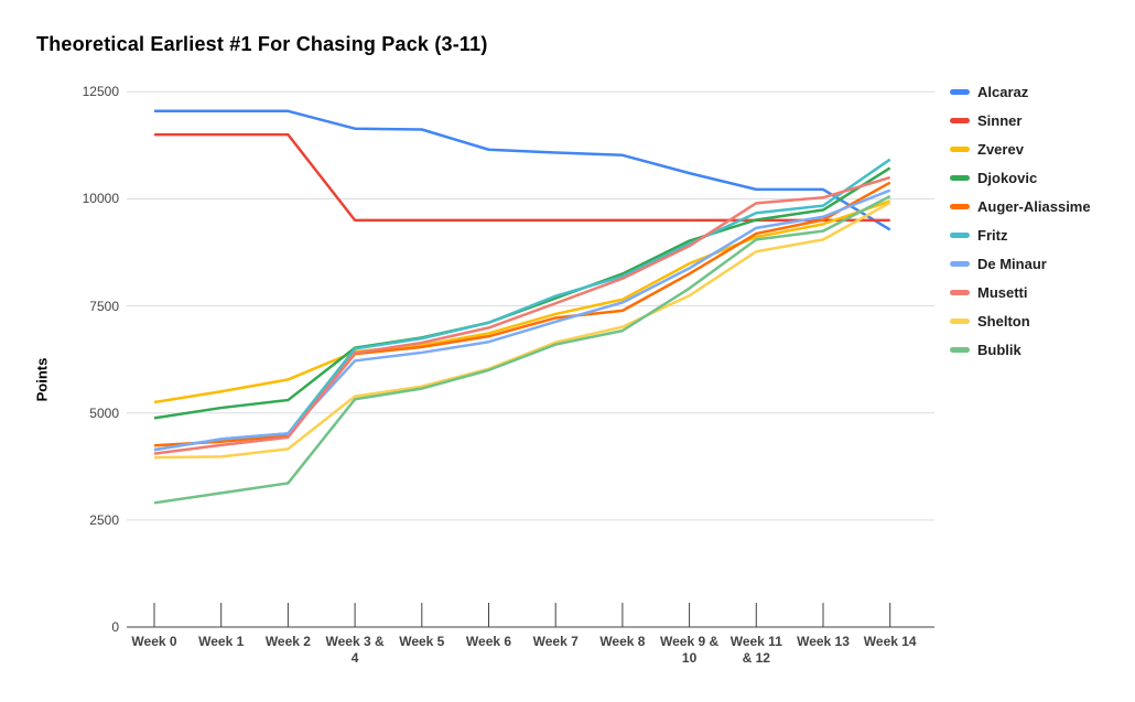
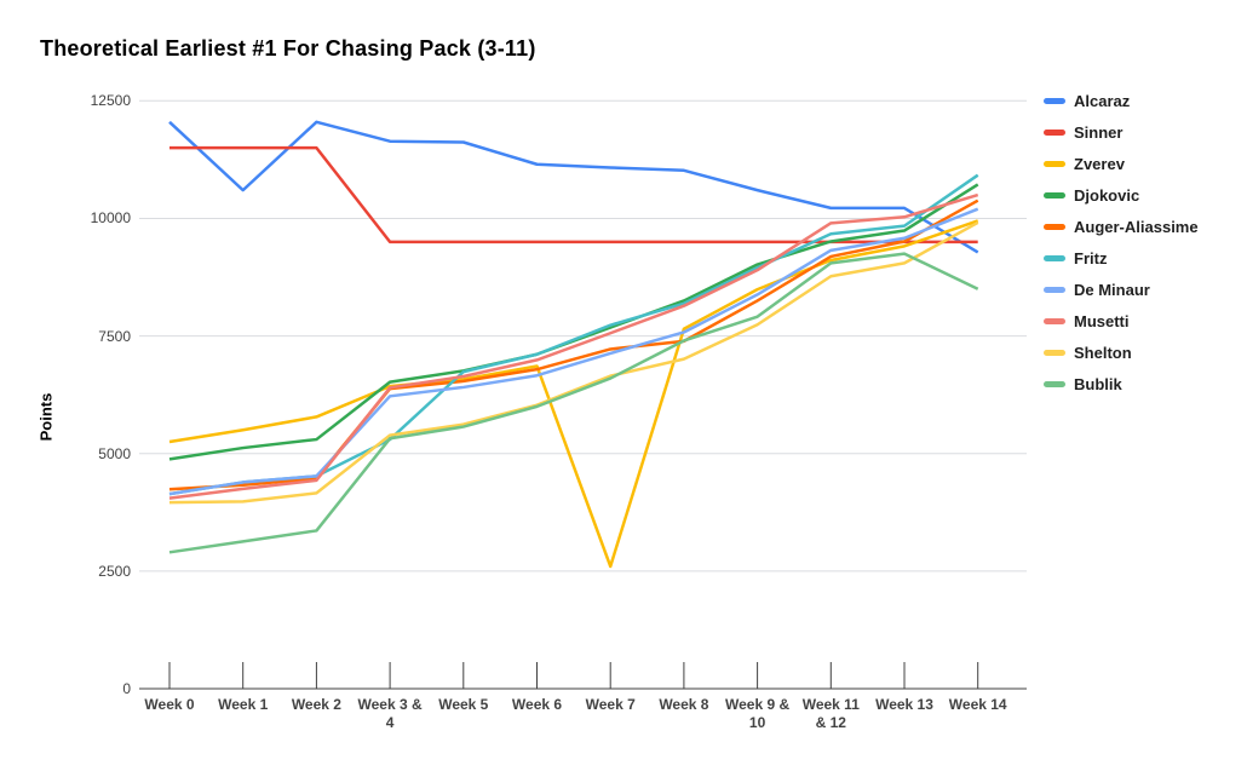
Alcaraz/Week 1: 12000 -> 10600
Fritz/Week 3 & 4: 6500 -> 5300
Zverev/Week 7: 7300 -> 2600
Bublik/Week 8: 6900 -> 7400
Bublik/Week 14: 10100 -> 8500
